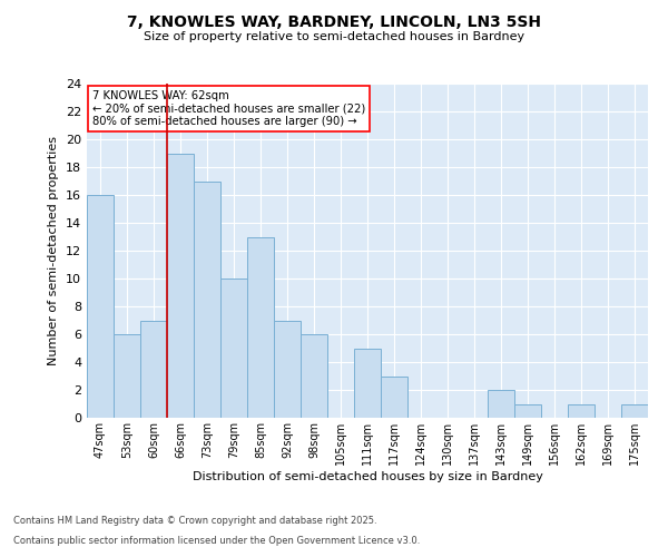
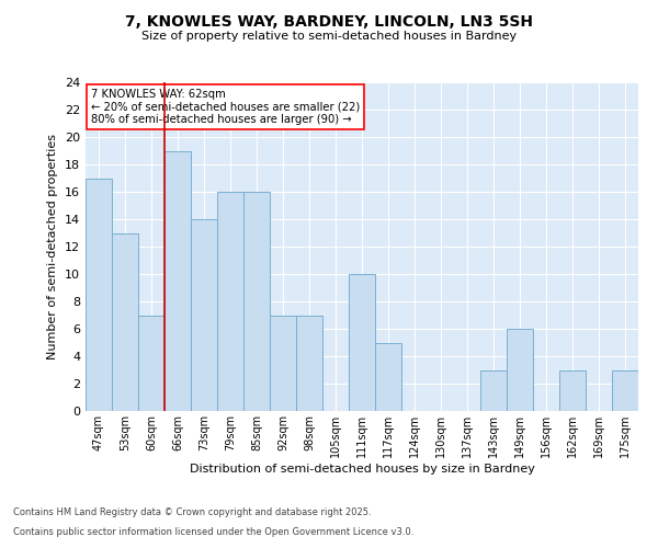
47sqm: 16 -> 17
53sqm: 6 -> 13
73sqm: 17 -> 14
79sqm: 10 -> 16
85sqm: 13 -> 16
98sqm: 6 -> 7
111sqm: 5 -> 10
117sqm: 3 -> 5
143sqm: 2 -> 3
149sqm: 1 -> 6
162sqm: 1 -> 3
175sqm: 1 -> 3
